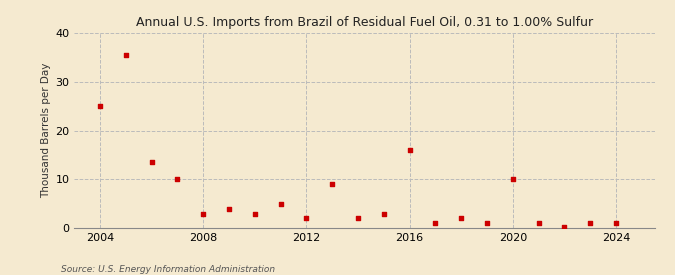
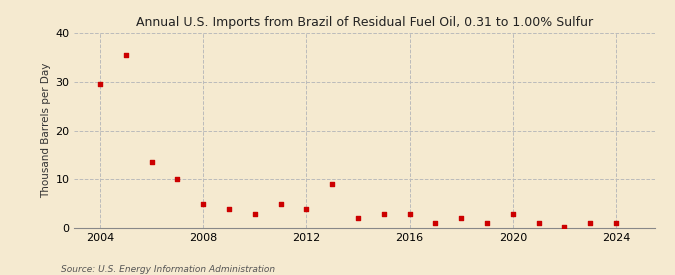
2004: 25.0 -> 29.5
2008: 3.0 -> 5.0
2012: 2.0 -> 4.0
2016: 16.0 -> 3.0
2020: 10.0 -> 3.0
